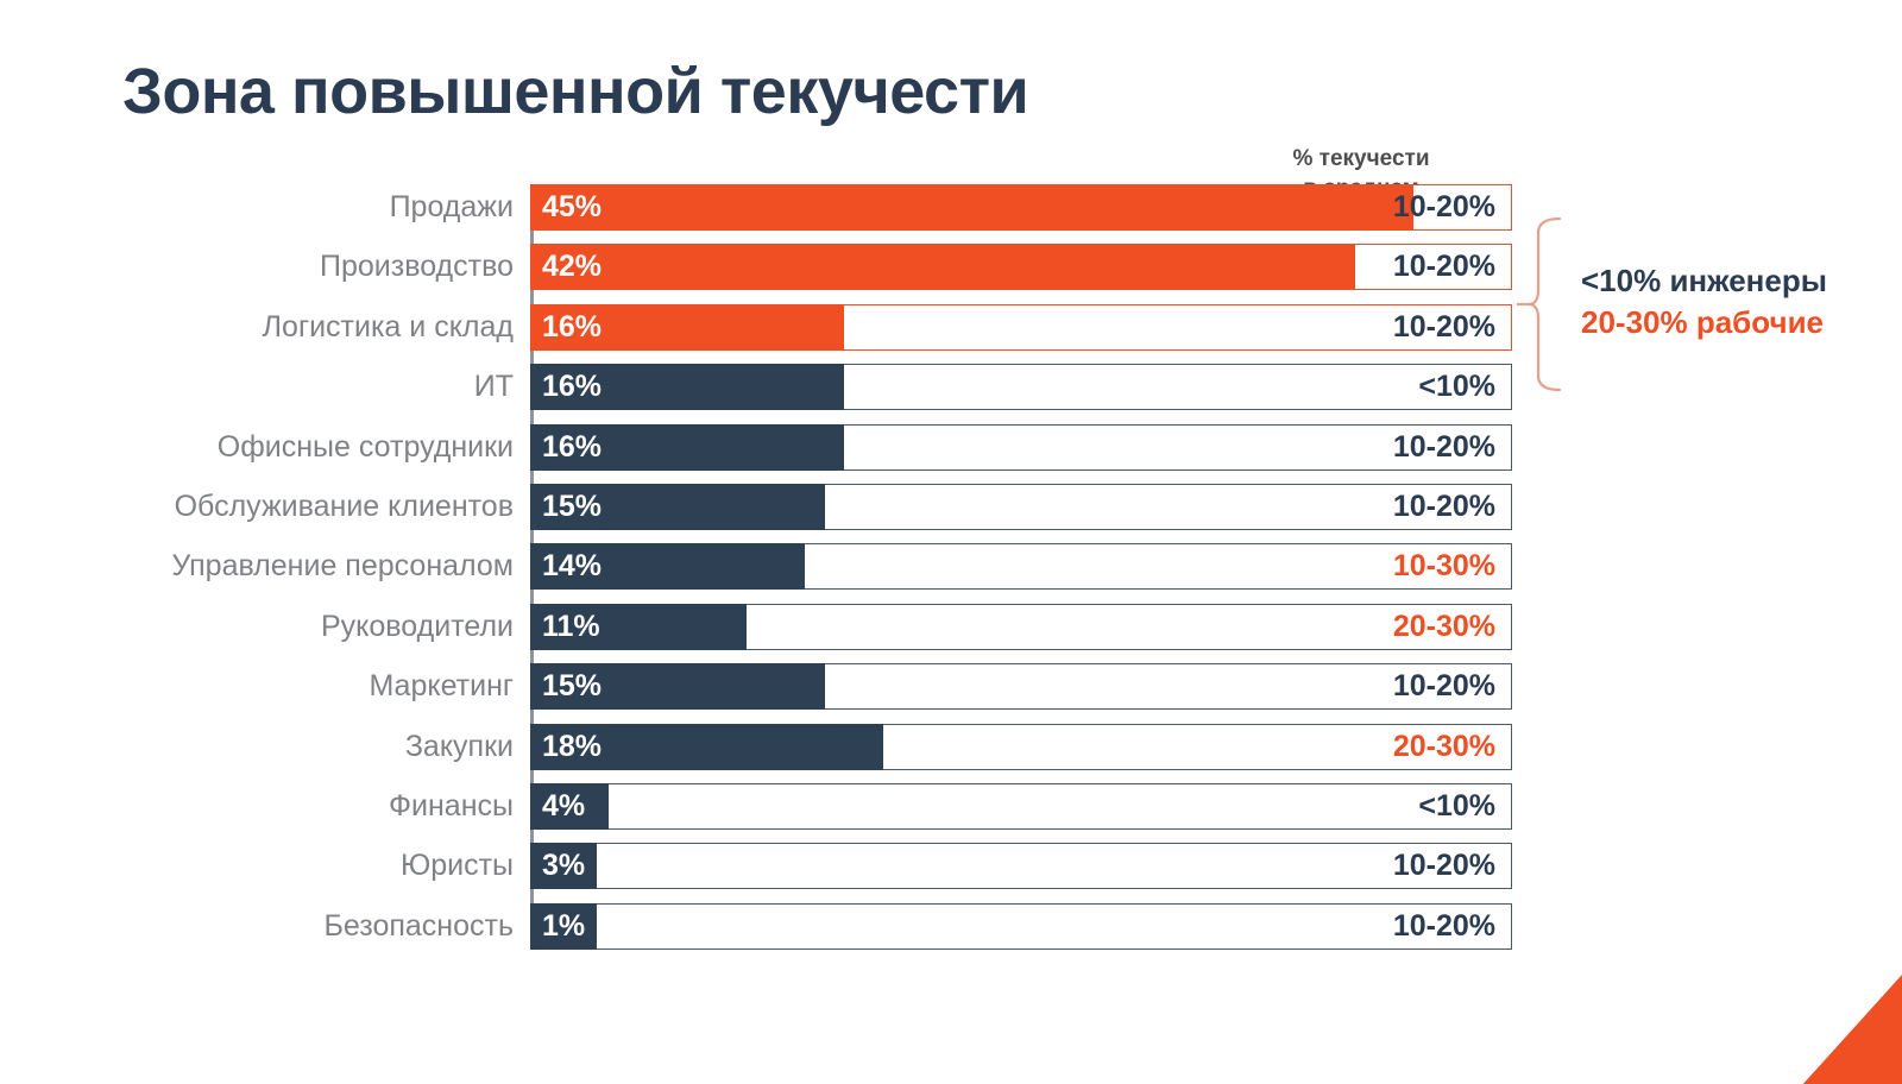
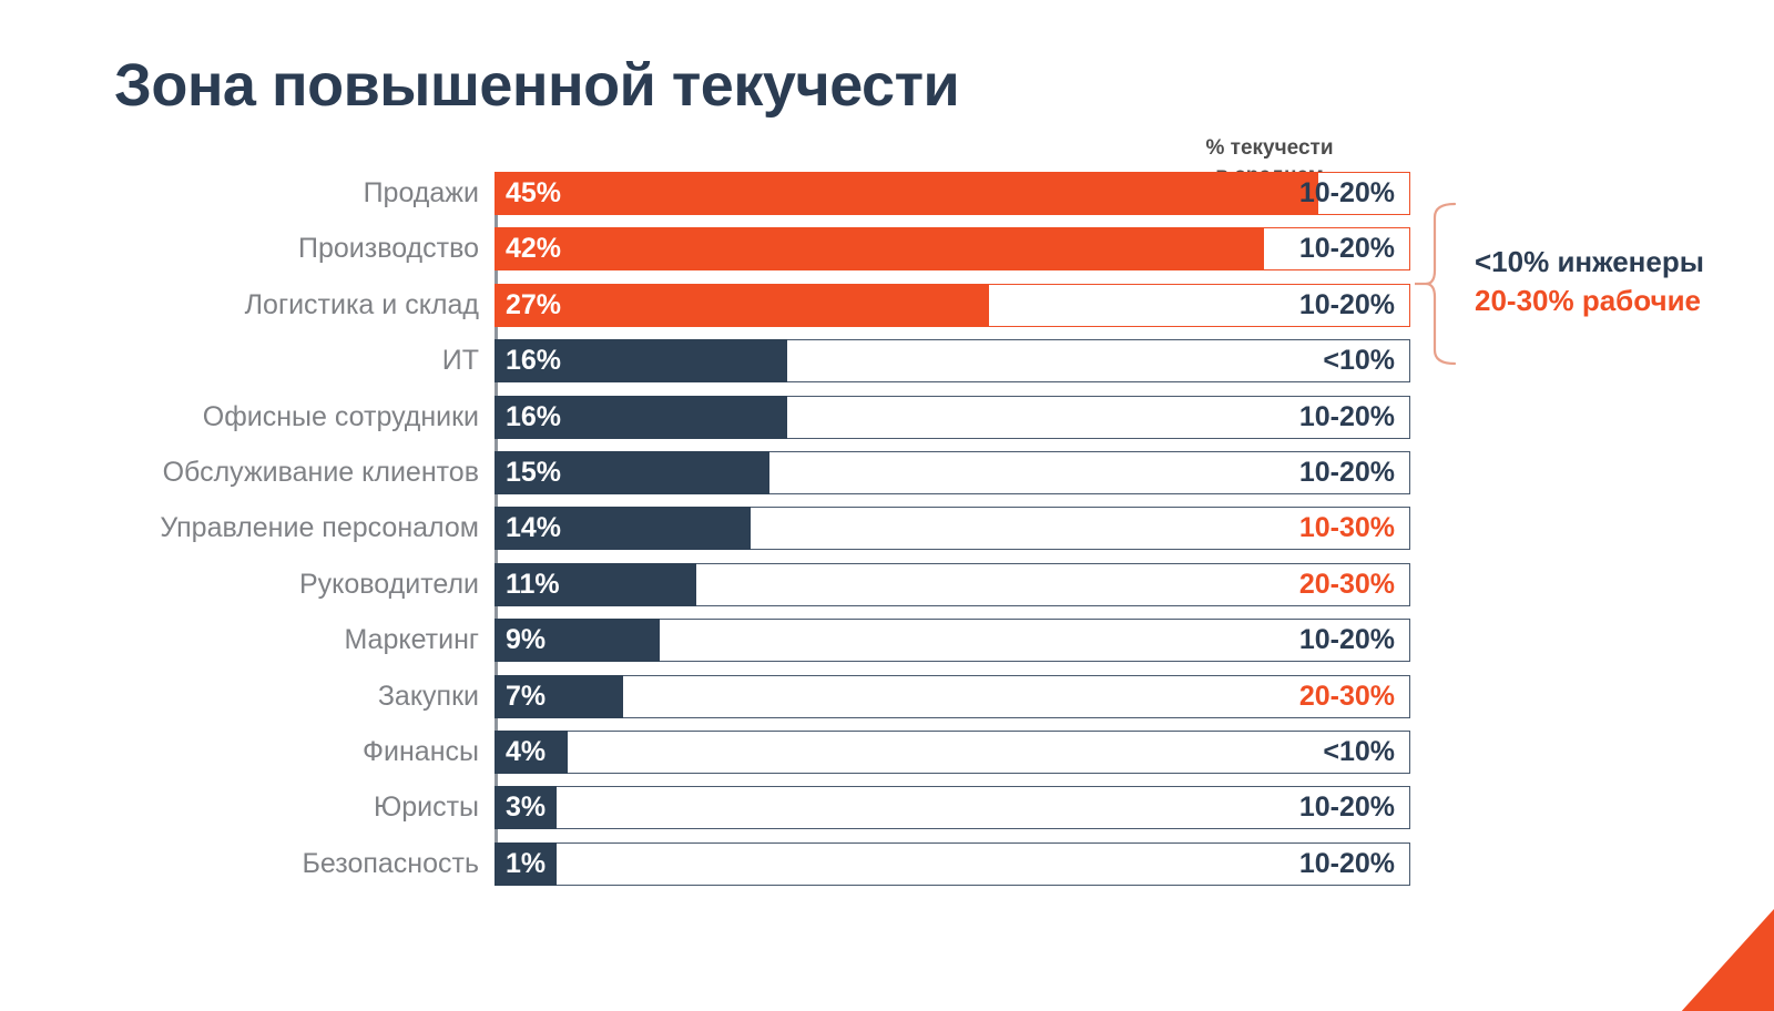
Логистика и склад: 16% -> 27%
Маркетинг: 15% -> 9%
Закупки: 18% -> 7%
